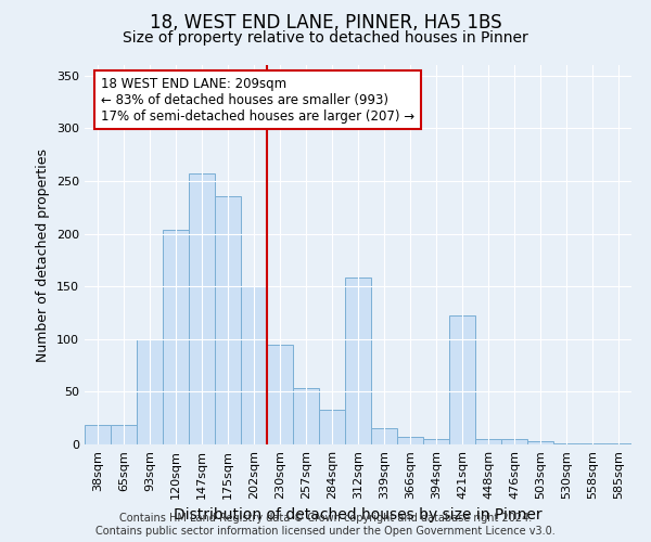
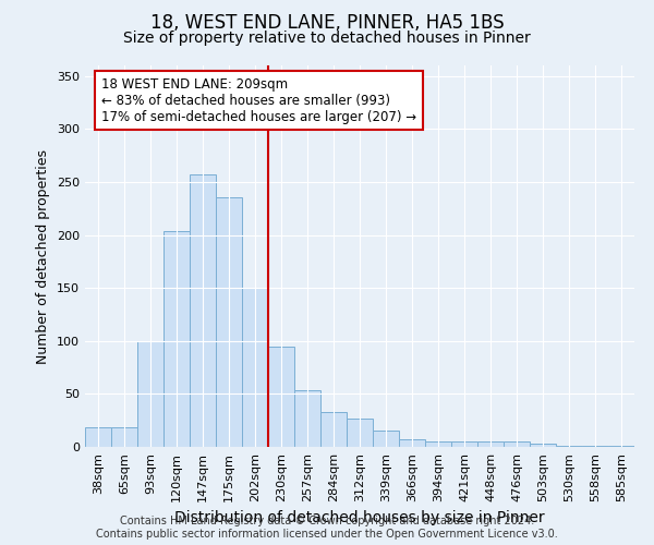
312sqm: 158 -> 27
421sqm: 122 -> 5
